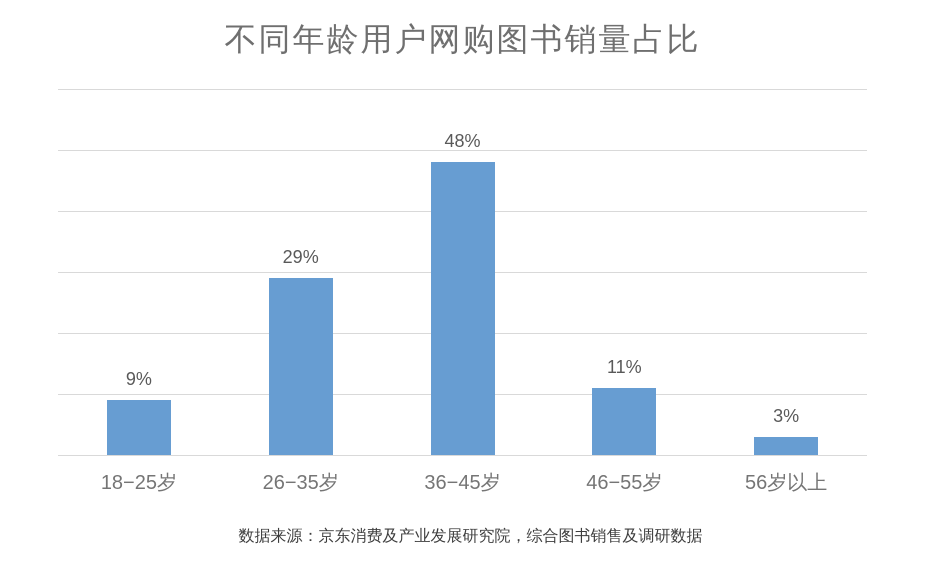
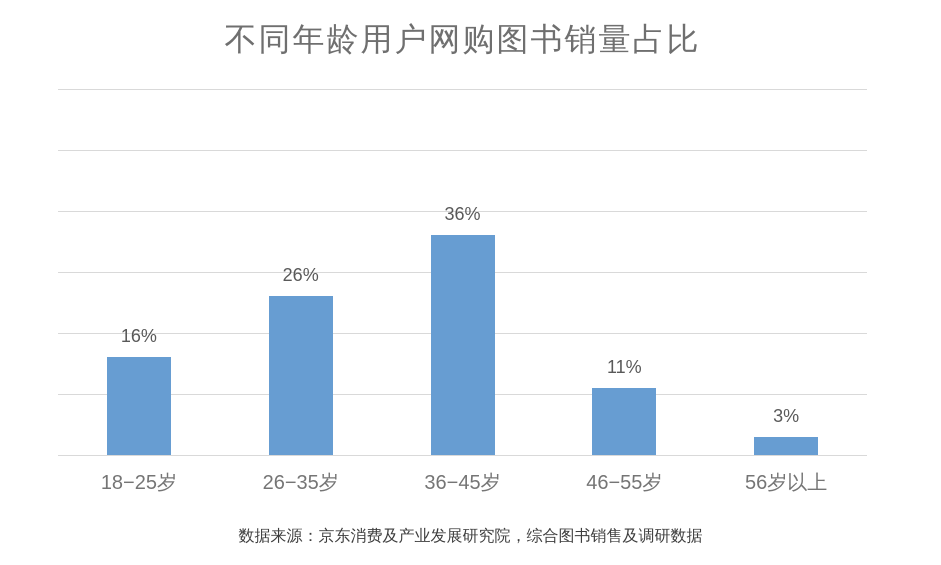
18−25岁: 9% -> 16%
26−35岁: 29% -> 26%
36−45岁: 48% -> 36%
